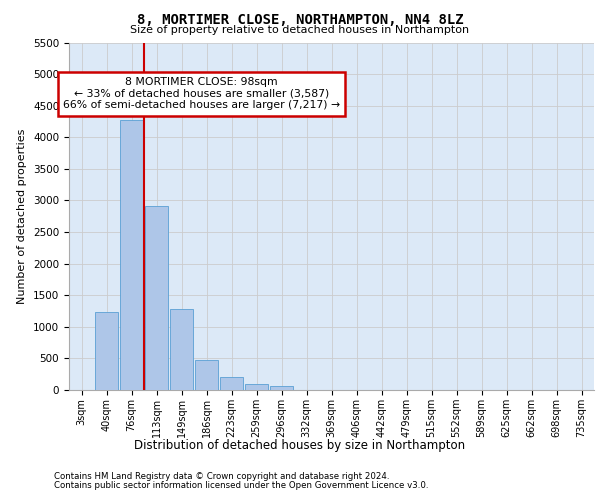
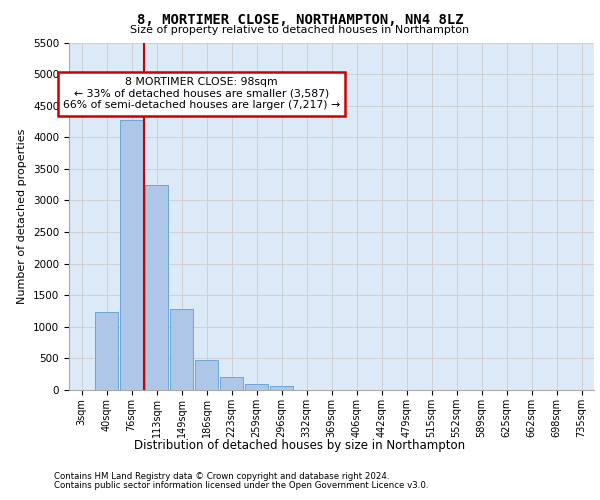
113sqm: 2920 -> 3250
